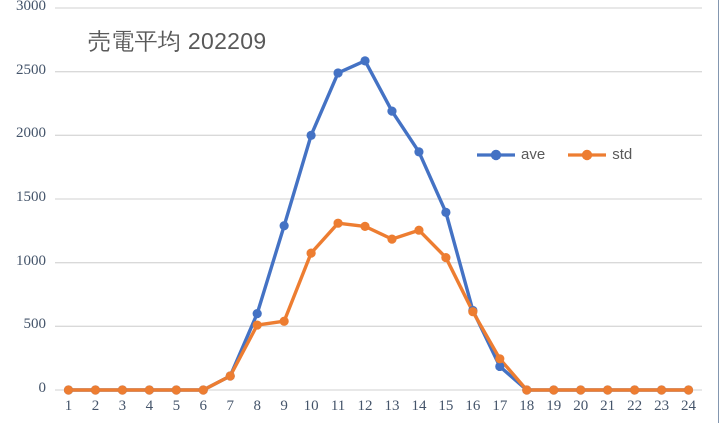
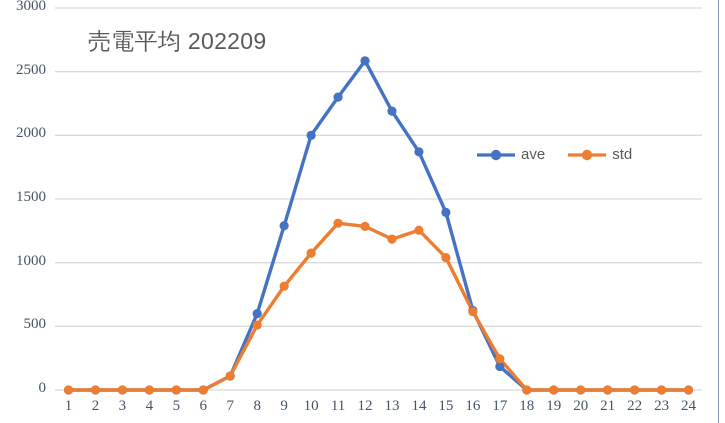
std/9: 540 -> 820
ave/11: 2490 -> 2300
